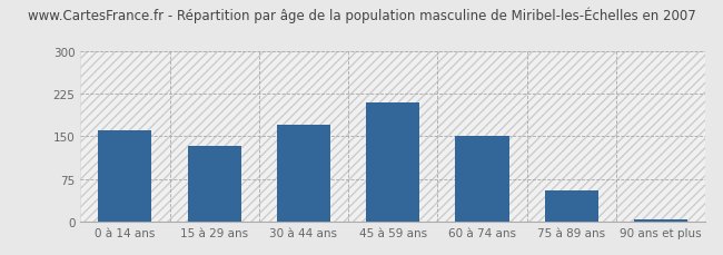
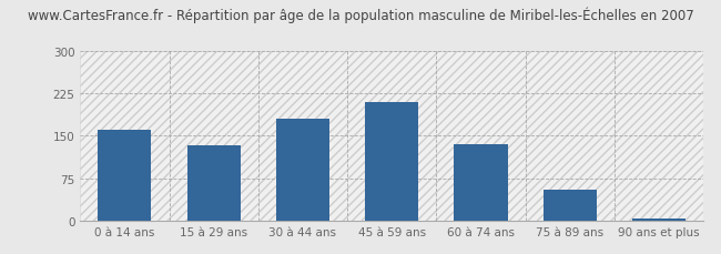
30 à 44 ans: 170 -> 180
60 à 74 ans: 150 -> 136
